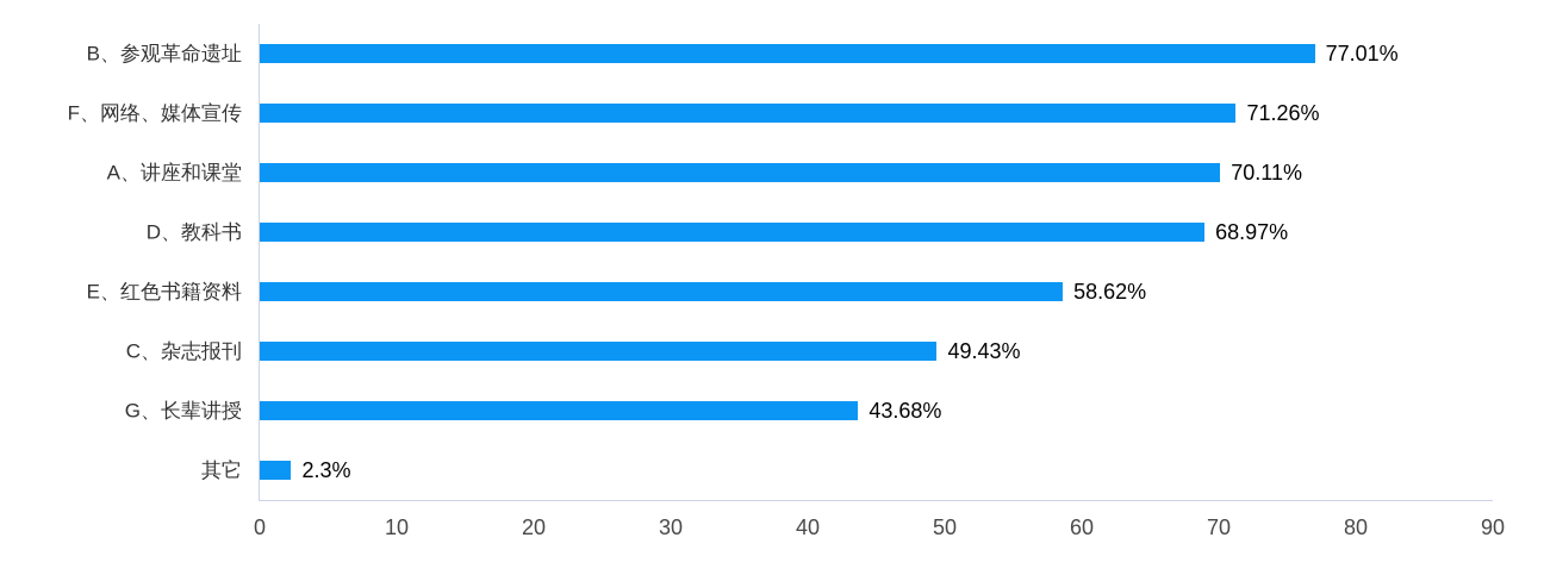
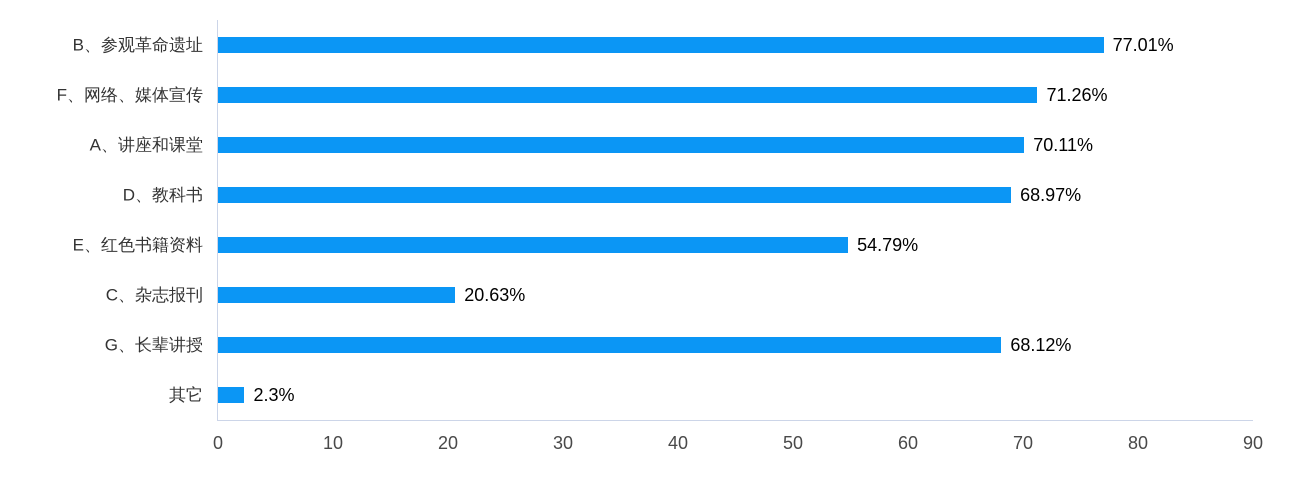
E、红色书籍资料: 58.62% -> 54.79%
C、杂志报刊: 49.43% -> 20.63%
G、长辈讲授: 43.68% -> 68.12%
